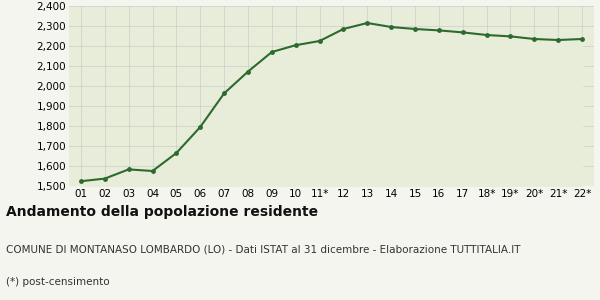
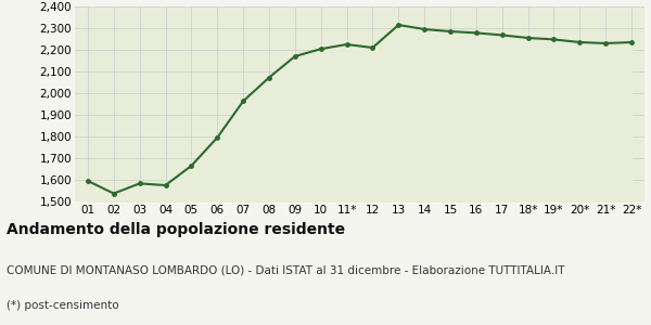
01: 1,524 -> 1,595
12: 2,285 -> 2,210
